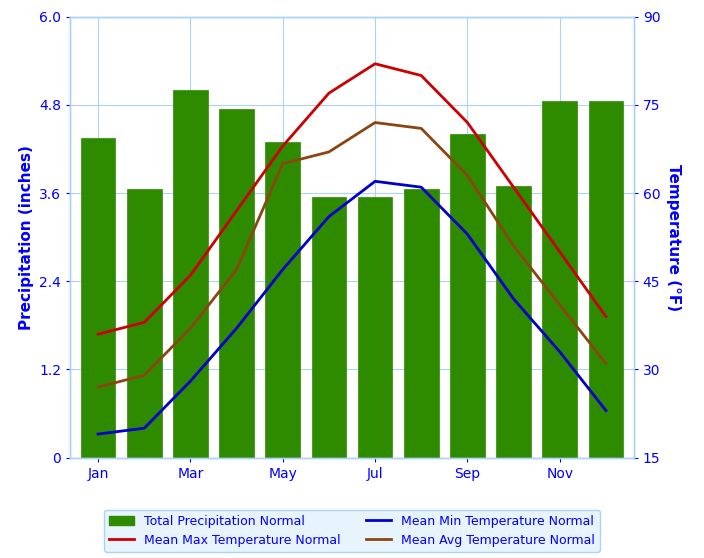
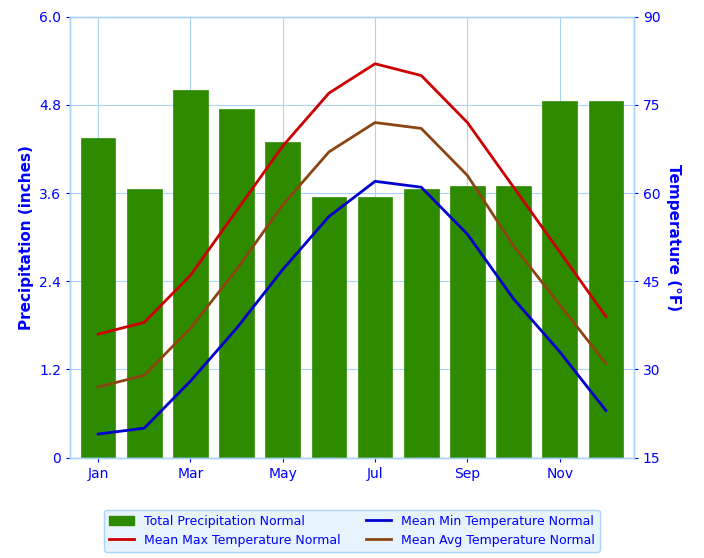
Mean Avg Temperature Normal/May: 65 -> 58
Total Precipitation Normal/Sep: 4.40 -> 3.70
